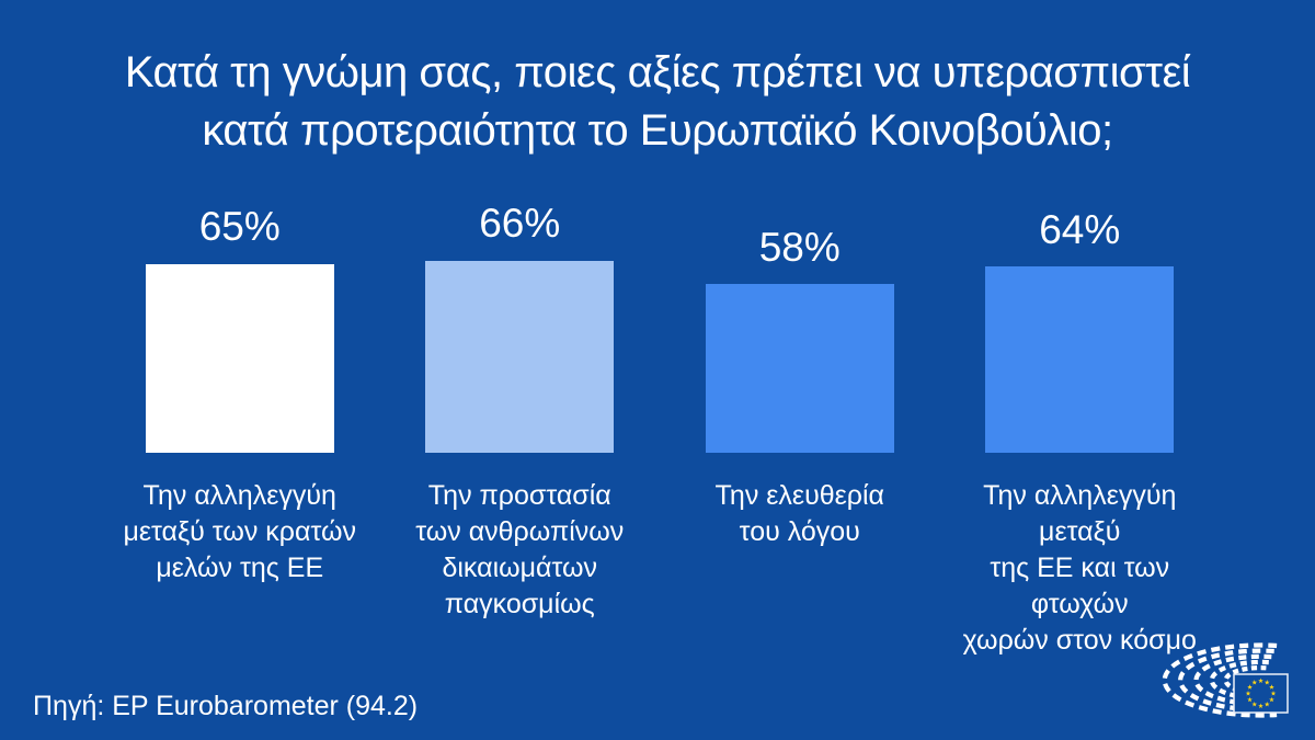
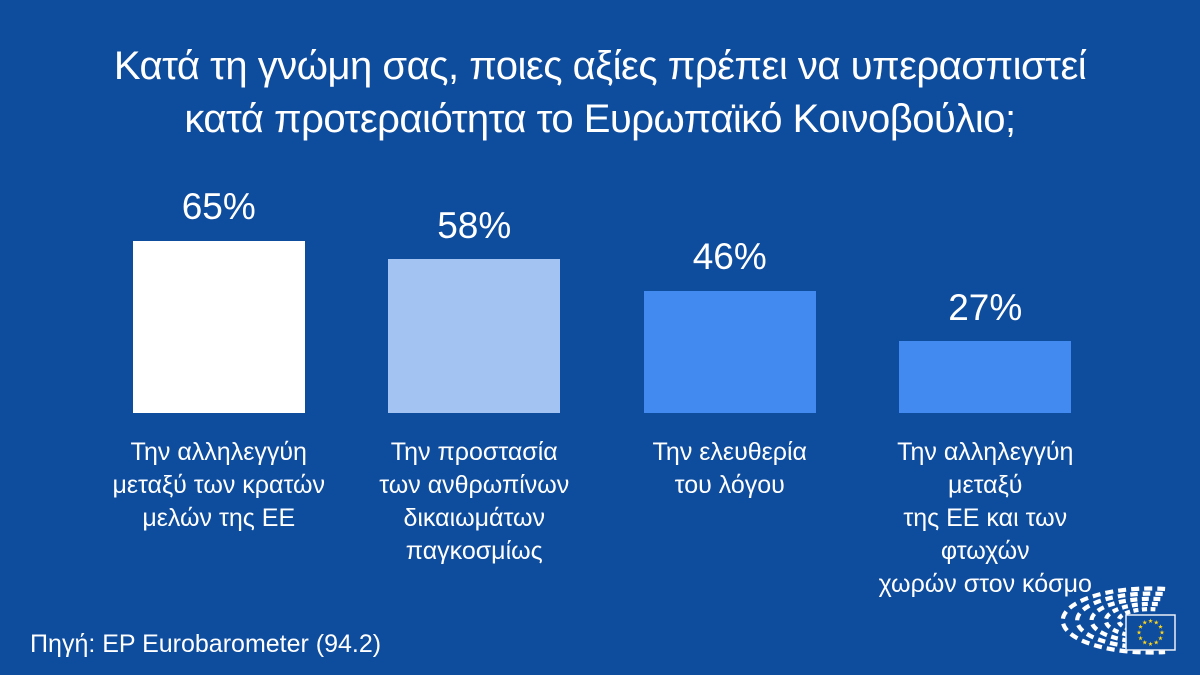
Την προστασία των ανθρωπίνων δικαιωμάτων παγκοσμίως: 66% -> 58%
Την ελευθερία του λόγου: 58% -> 46%
Την αλληλεγγύη μεταξύ της ΕΕ και των φτωχών χωρών στον κόσμο: 64% -> 27%
